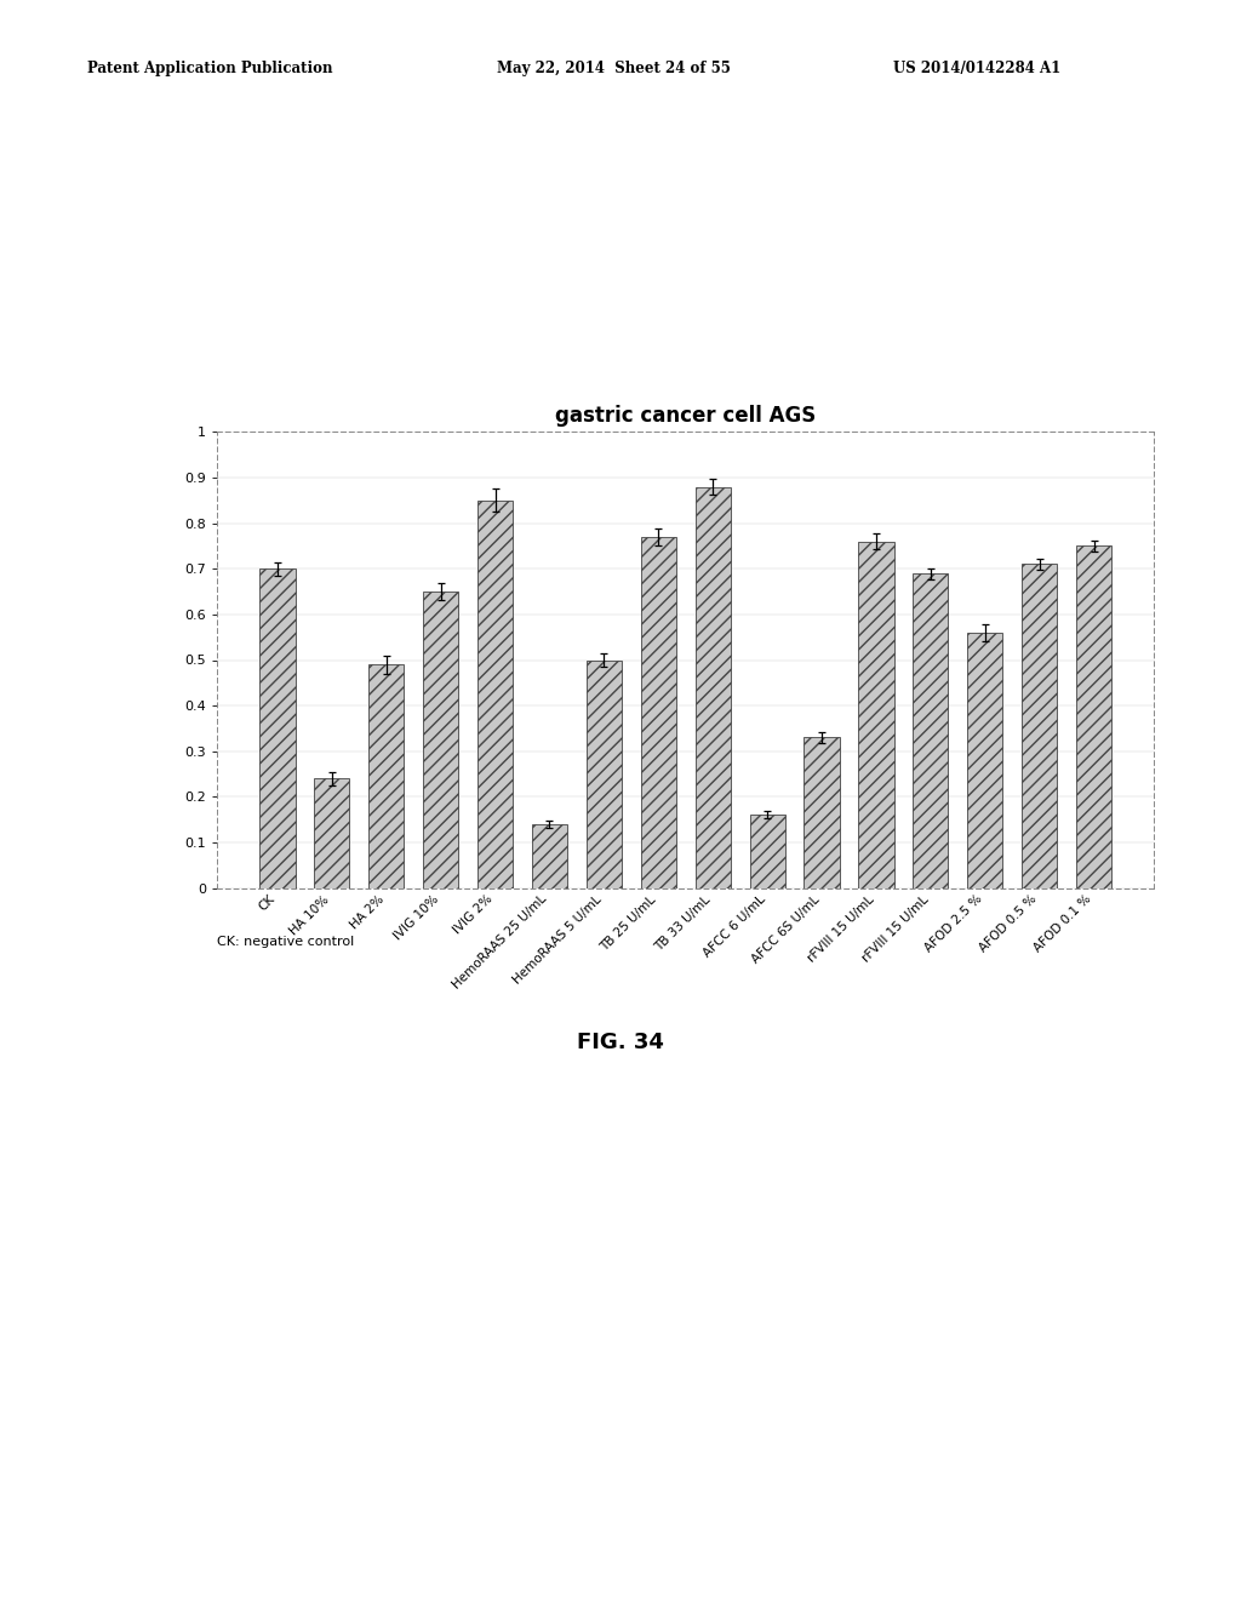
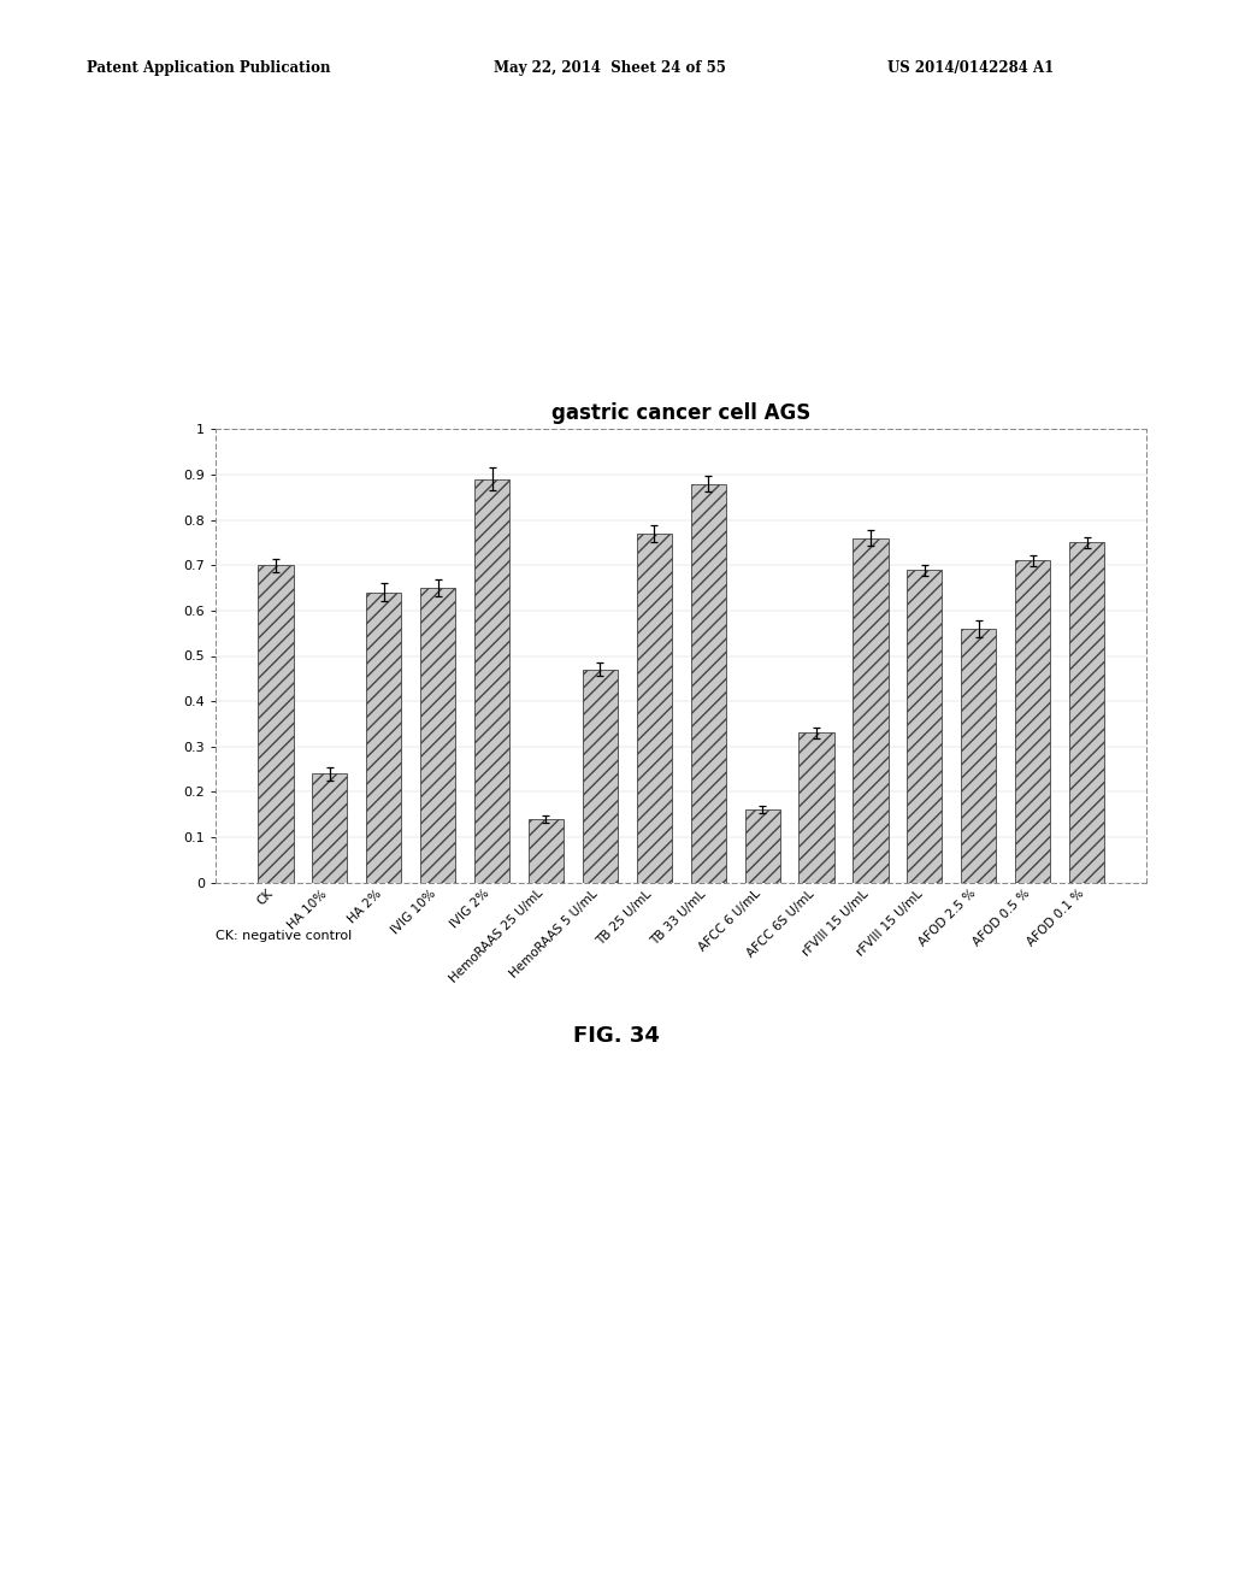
HA 2%: 0.49 -> 0.64
IVIG 2%: 0.85 -> 0.89
HemoRAAS 5 U/mL: 0.50 -> 0.47
